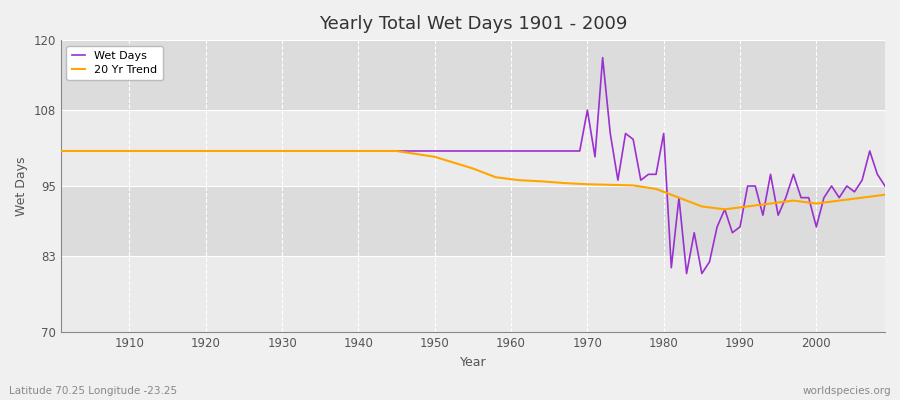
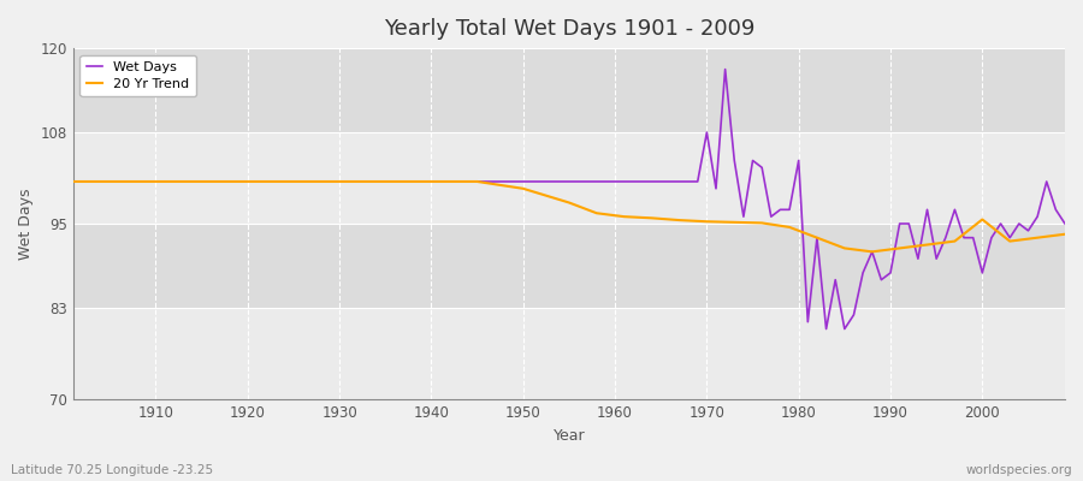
20 Yr Trend/2000: 92.0 -> 95.6
